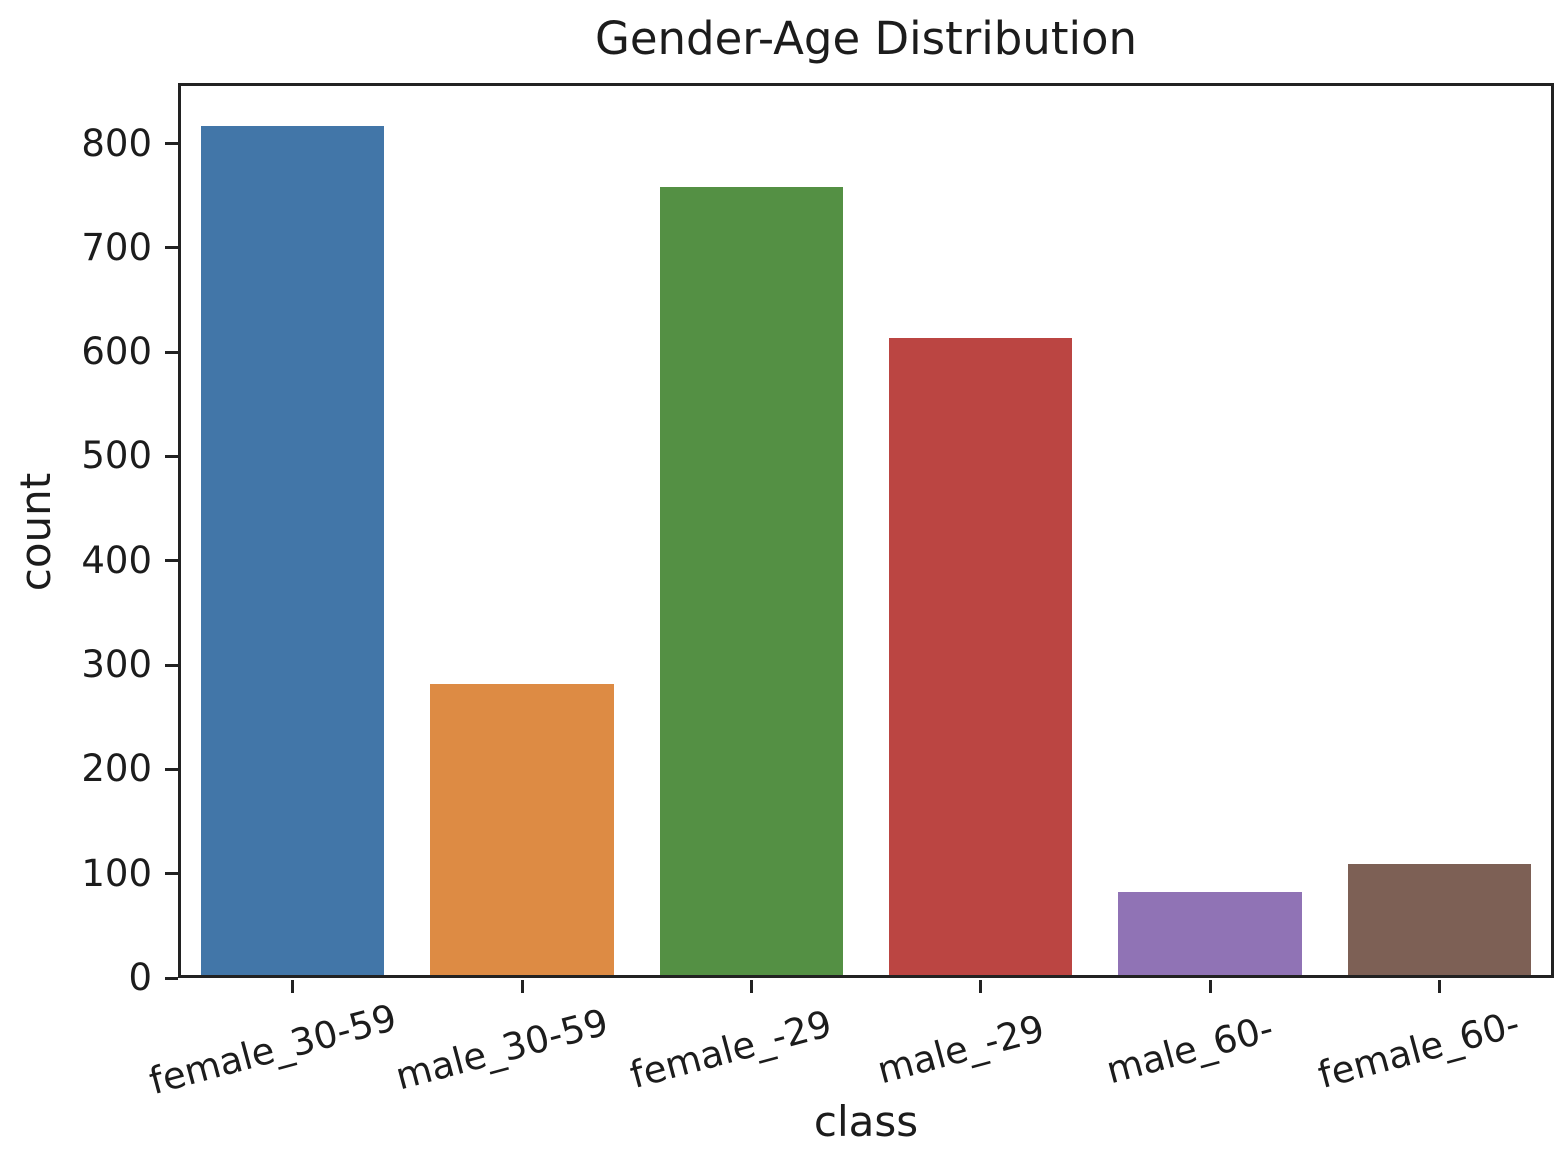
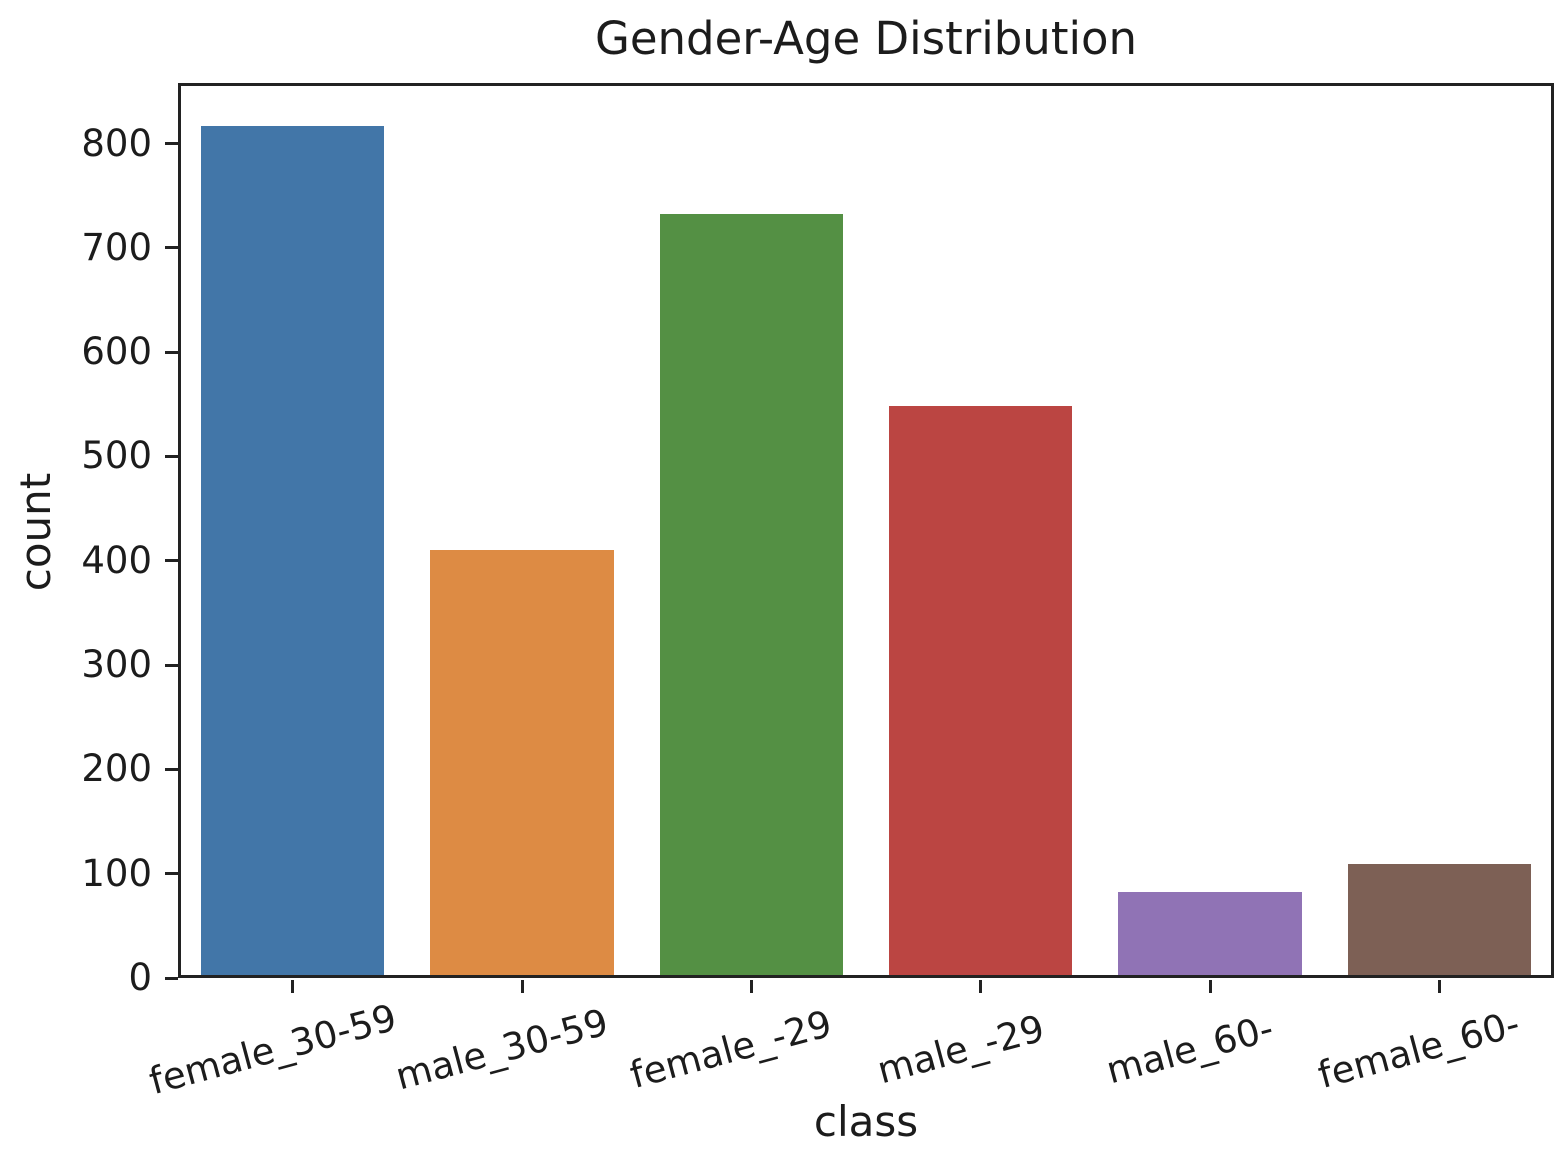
male_30-59: 282 -> 410
female_-29: 758 -> 732
male_-29: 614 -> 548
